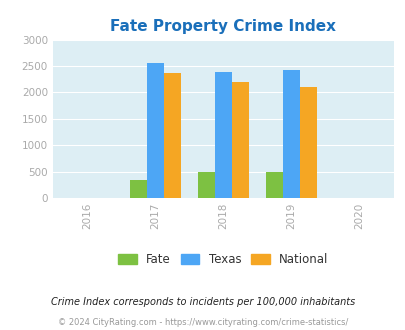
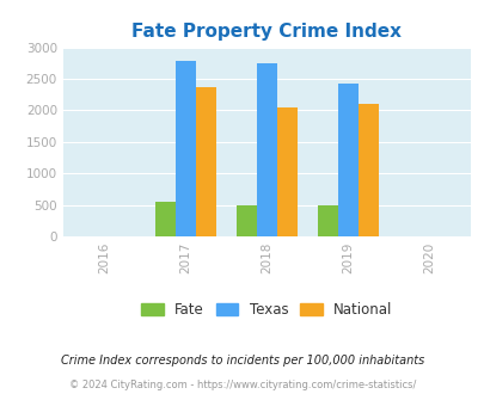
Fate/2017: 350 -> 540
Texas/2017: 2560 -> 2780
Texas/2018: 2380 -> 2740
National/2018: 2190 -> 2040
